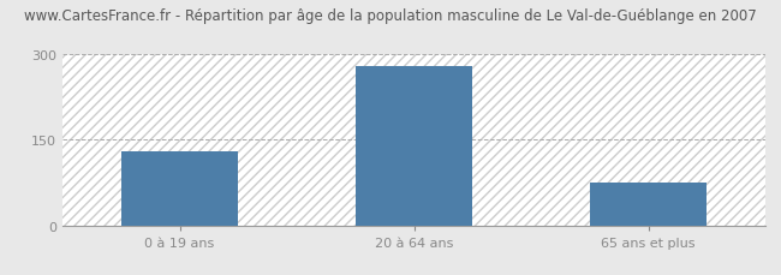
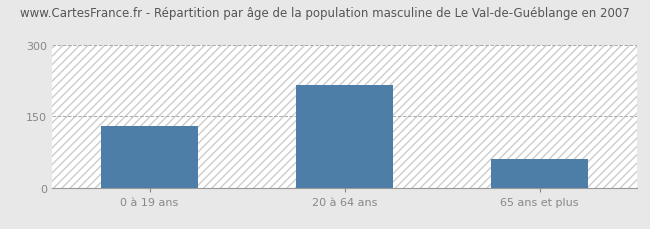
20 à 64 ans: 278 -> 215
65 ans et plus: 75 -> 60
